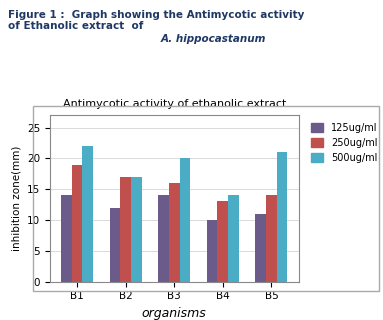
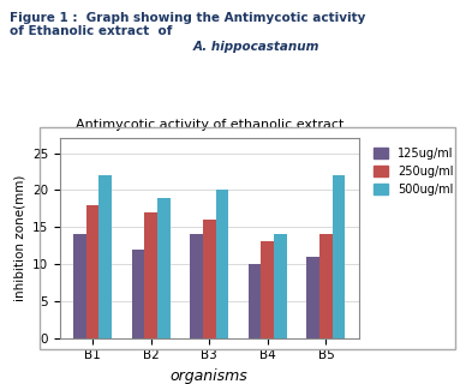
250ug/ml/B1: 19 -> 18
500ug/ml/B2: 17 -> 19
500ug/ml/B5: 21 -> 22
